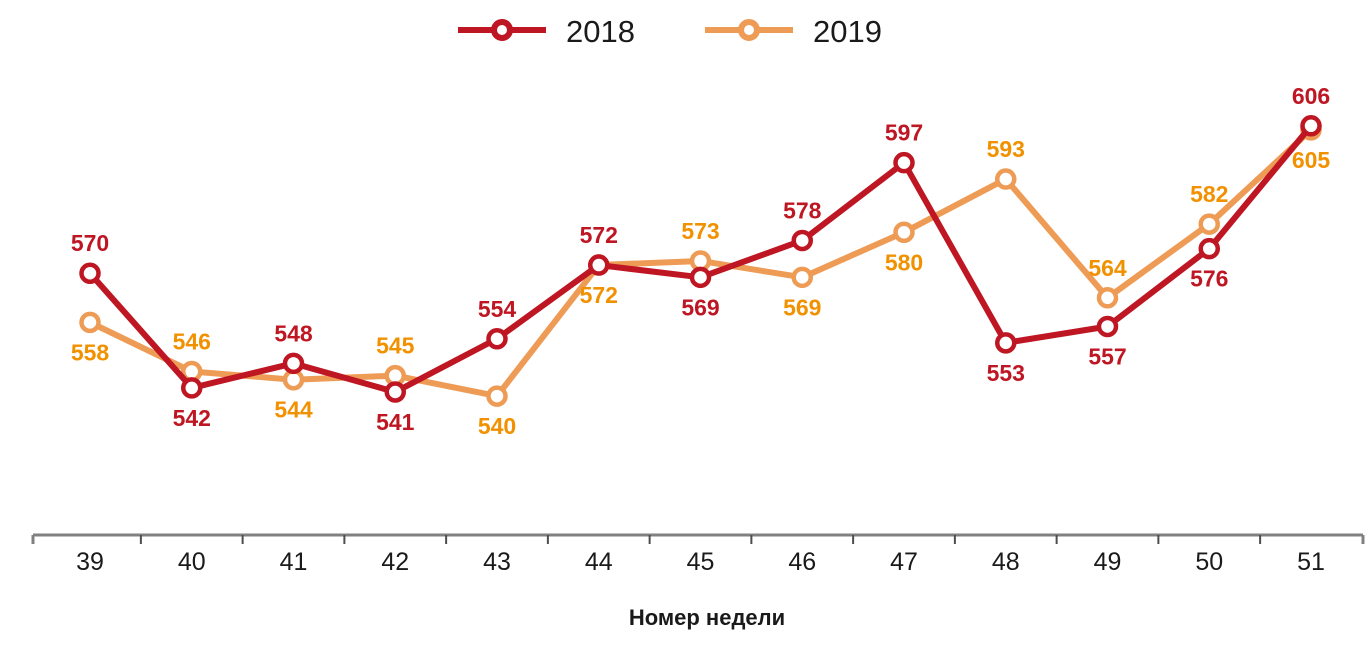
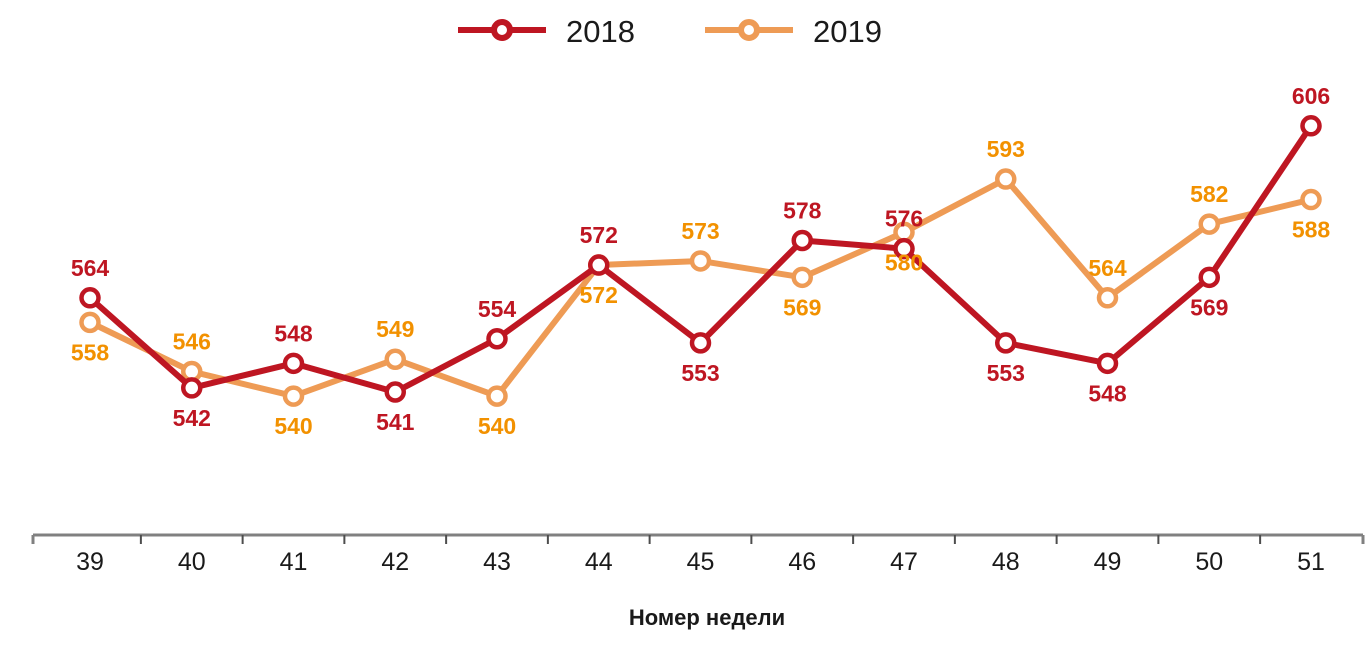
2018/39: 570 -> 564
2019/41: 544 -> 540
2019/42: 545 -> 549
2018/45: 569 -> 553
2018/47: 597 -> 576
2018/49: 557 -> 548
2018/50: 576 -> 569
2019/51: 605 -> 588
